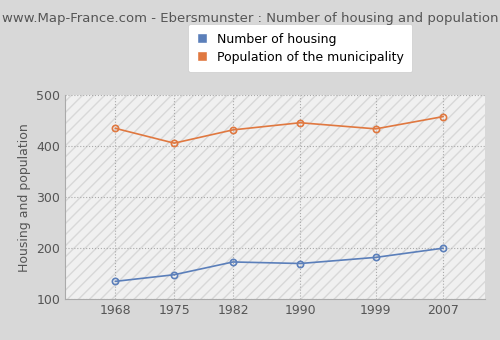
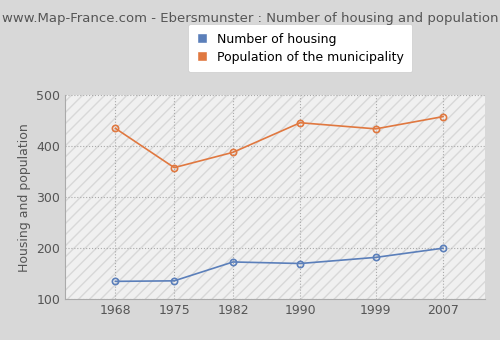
Number of housing/1975: 148 -> 136
Population of the municipality/1975: 406 -> 358
Population of the municipality/1982: 432 -> 388
